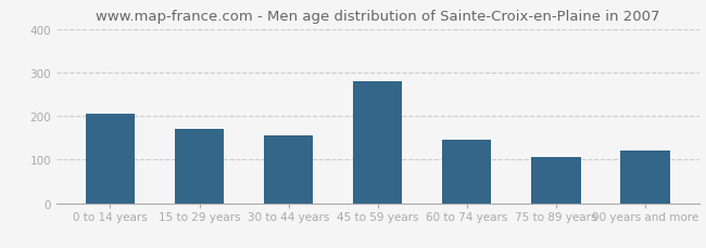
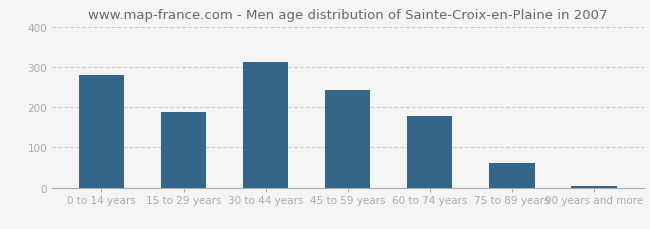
0 to 14 years: 205 -> 280
15 to 29 years: 170 -> 188
30 to 44 years: 155 -> 311
45 to 59 years: 280 -> 242
60 to 74 years: 145 -> 178
75 to 89 years: 105 -> 62
90 years and more: 120 -> 5
